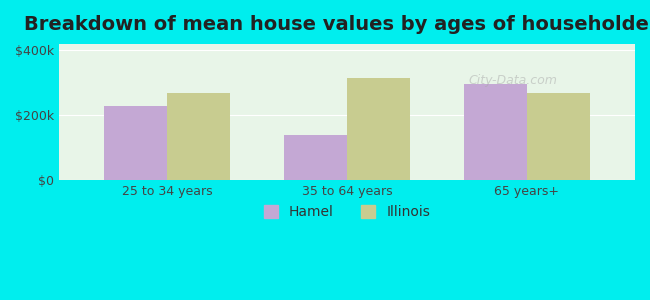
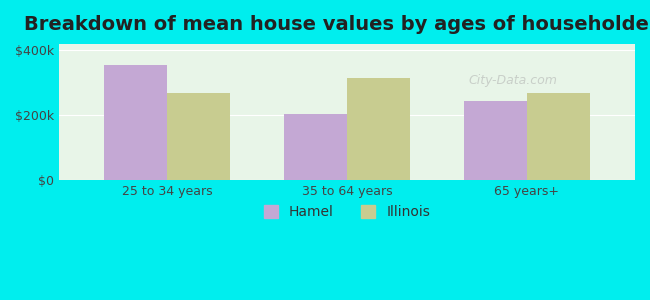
Hamel/25 to 34 years: $230k -> $355k
Hamel/35 to 64 years: $140k -> $205k
Hamel/65 years+: $295k -> $245k
